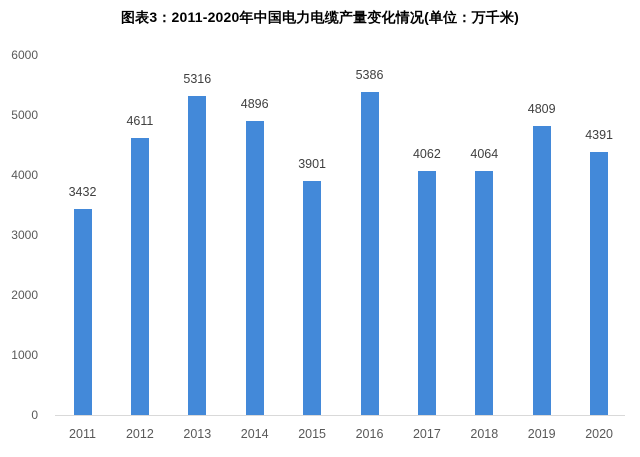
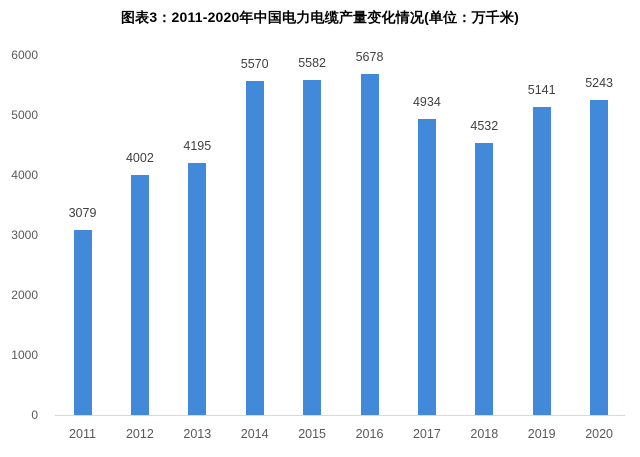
2011: 3432 -> 3079
2012: 4611 -> 4002
2013: 5316 -> 4195
2014: 4896 -> 5570
2015: 3901 -> 5582
2016: 5386 -> 5678
2017: 4062 -> 4934
2018: 4064 -> 4532
2019: 4809 -> 5141
2020: 4391 -> 5243
